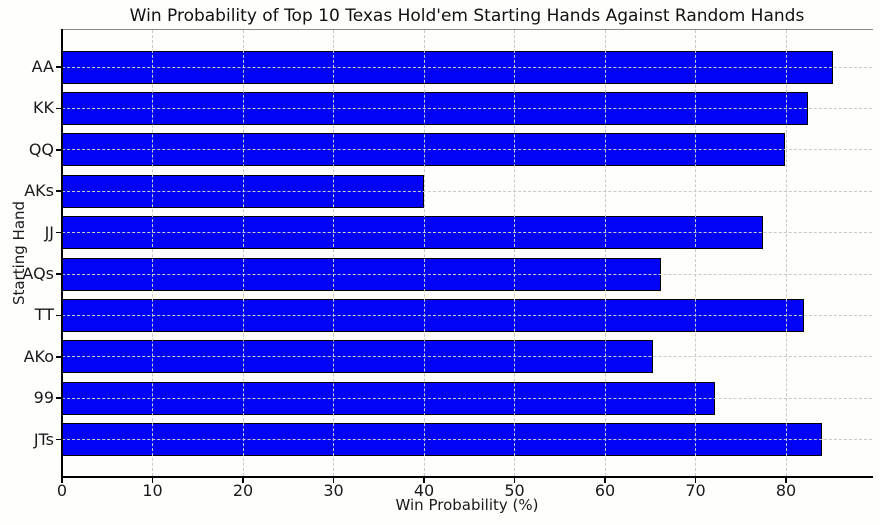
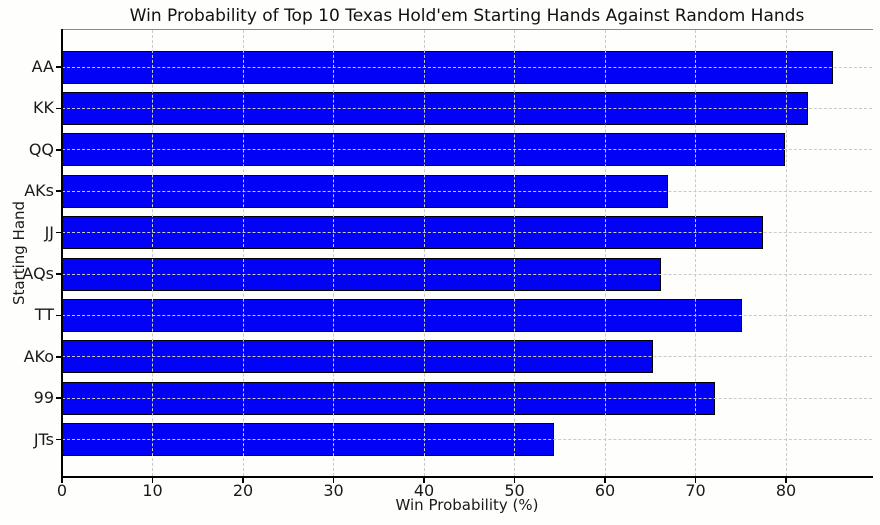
AKs: 40 -> 67
TT: 82 -> 75
JTs: 84 -> 54
